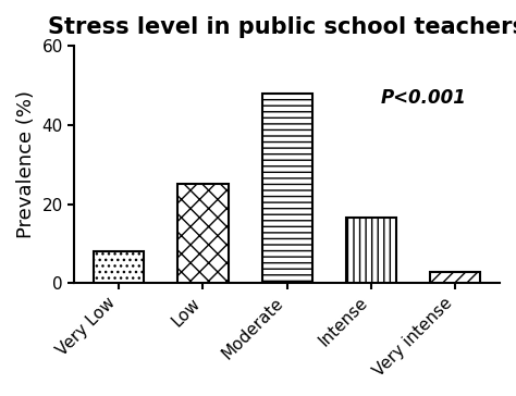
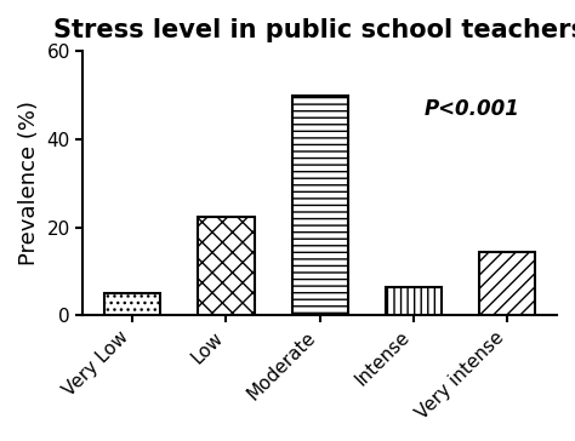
Very Low: 8.0 -> 5.0
Low: 25.0 -> 22.5
Moderate: 48.0 -> 50.0
Intense: 16.5 -> 6.5
Very intense: 3.0 -> 14.5
